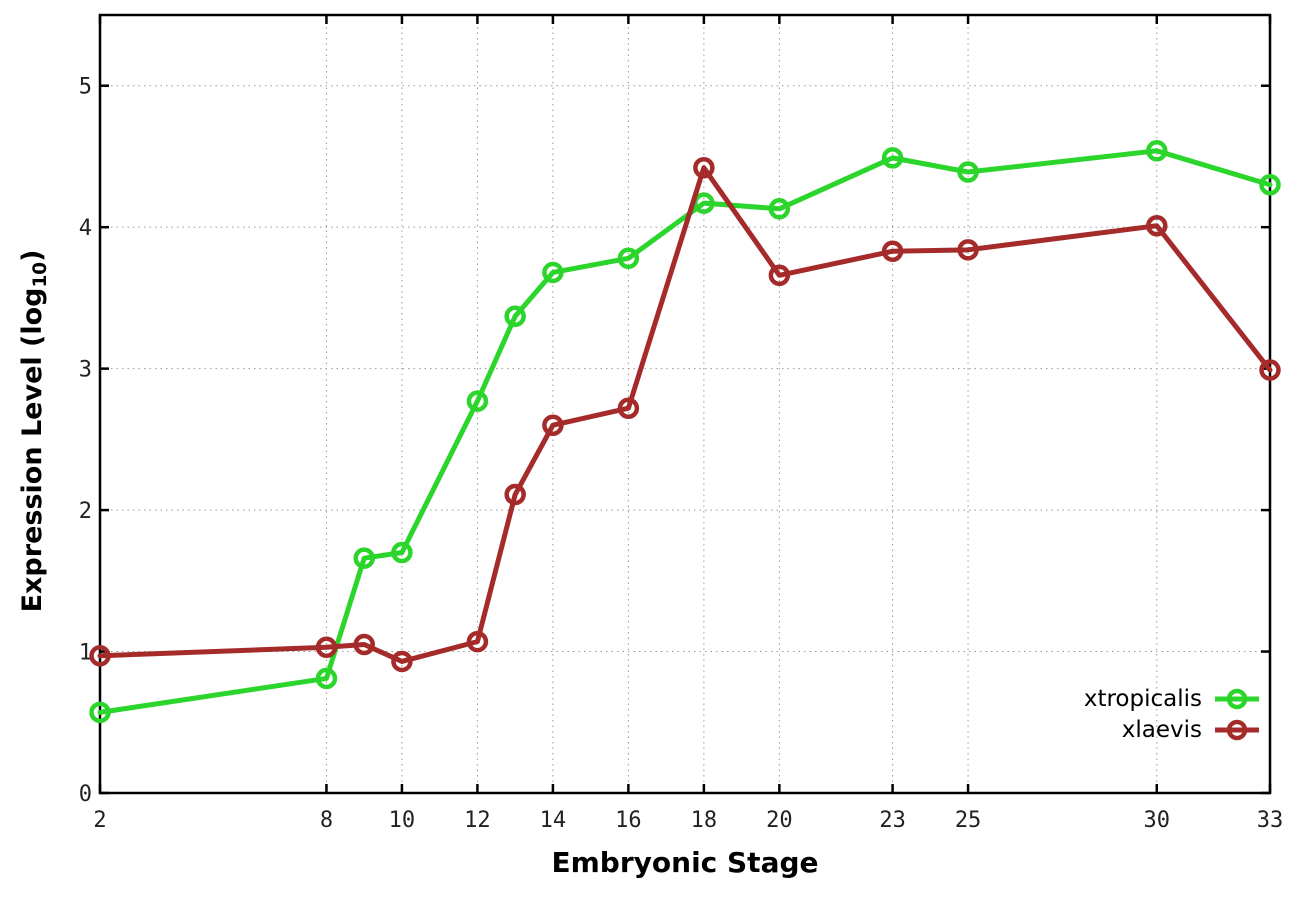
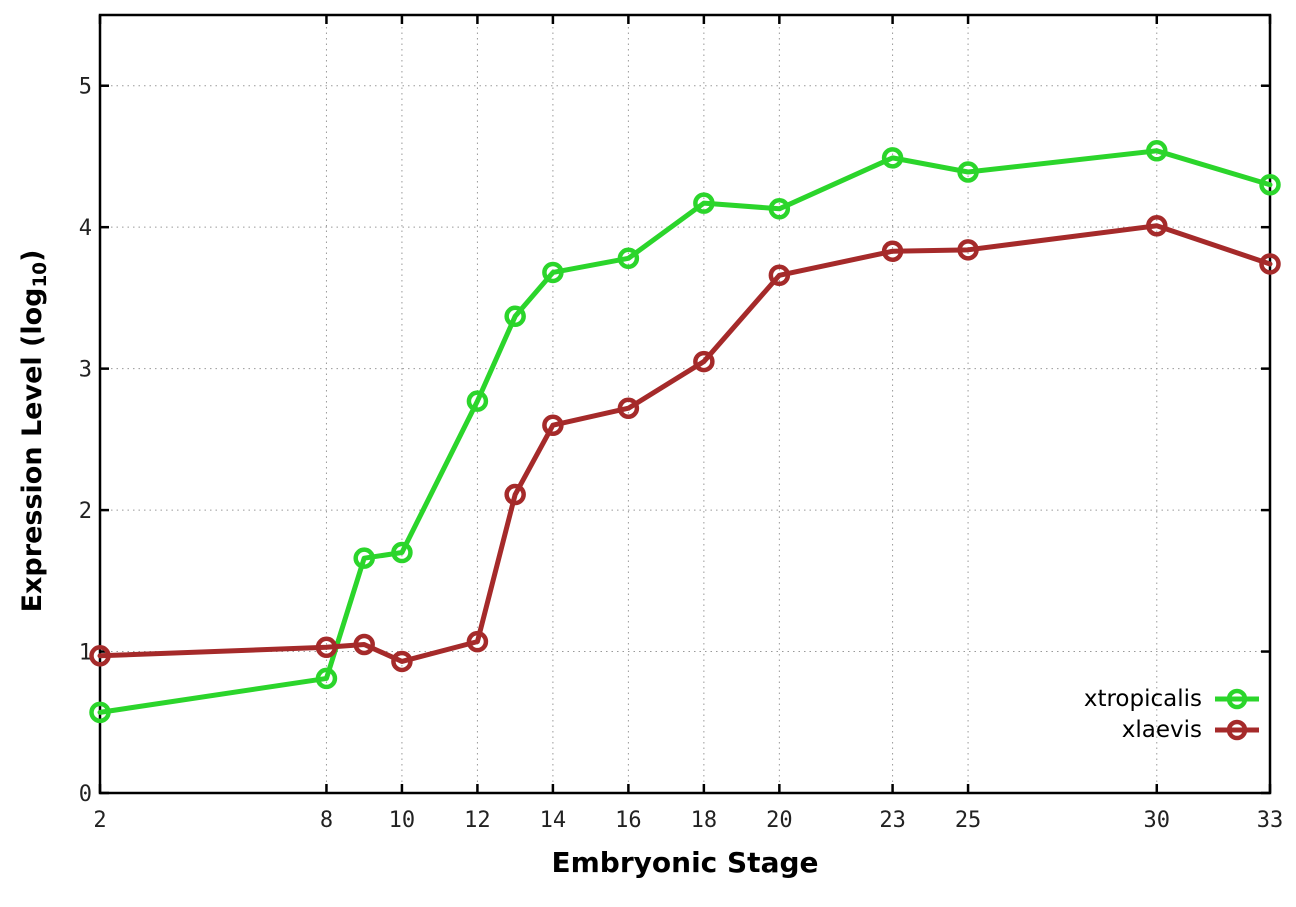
xlaevis/18: 4.42 -> 3.05
xlaevis/33: 2.99 -> 3.74
